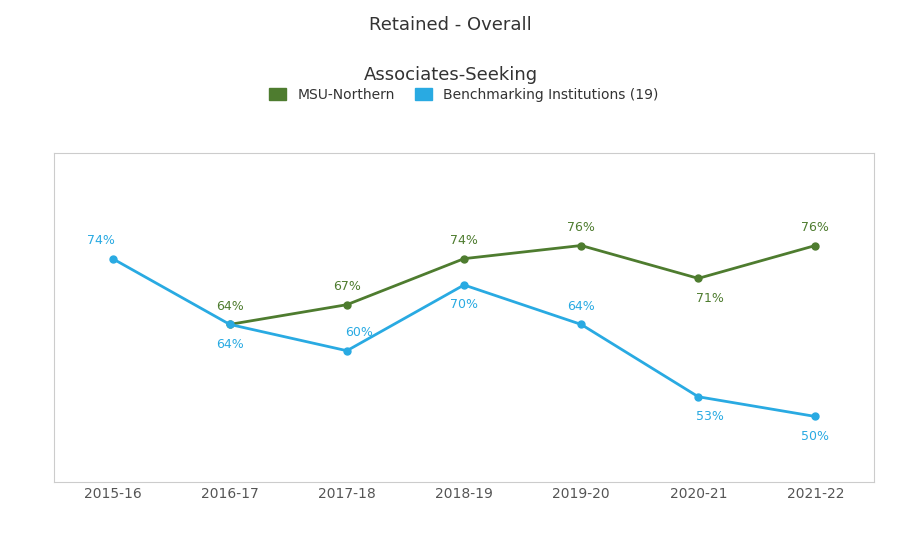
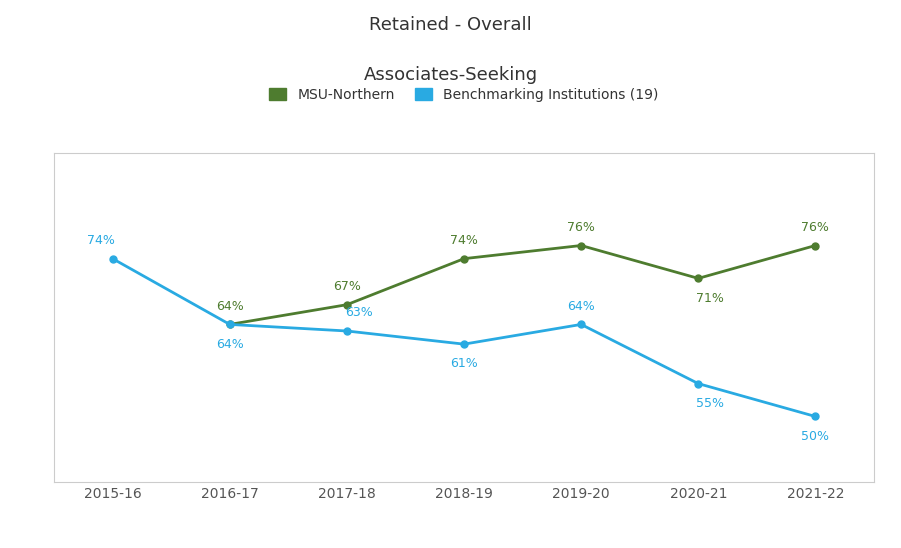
Benchmarking Institutions (19)/2017-18: 60% -> 63%
Benchmarking Institutions (19)/2018-19: 70% -> 61%
Benchmarking Institutions (19)/2020-21: 53% -> 55%
